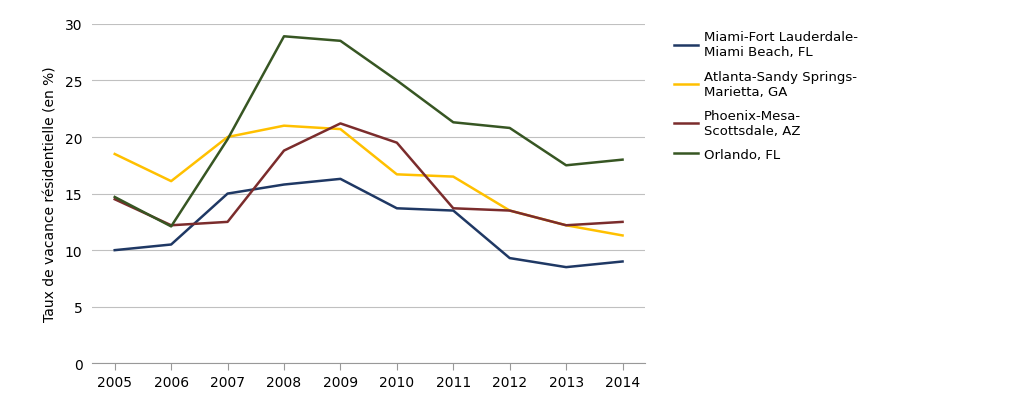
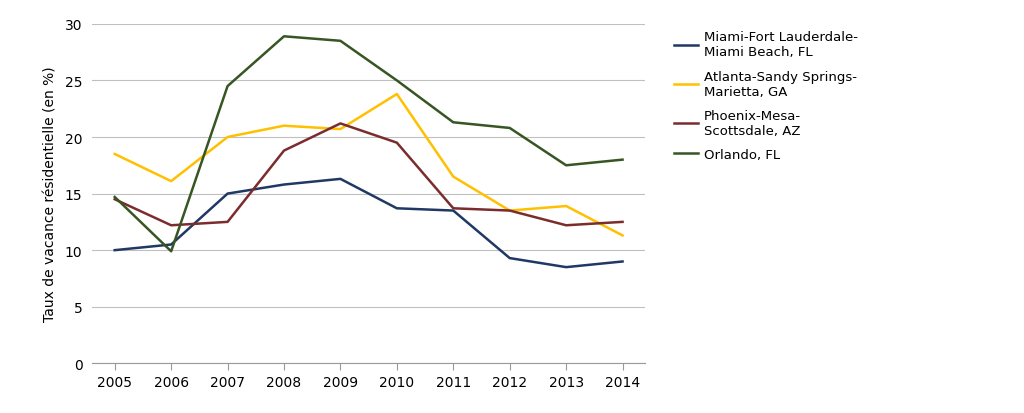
Orlando, FL/2006: 12.1 -> 9.9
Orlando, FL/2007: 19.8 -> 24.5
Atlanta-Sandy Springs- Marietta, GA/2010: 16.7 -> 23.8
Atlanta-Sandy Springs- Marietta, GA/2013: 12.2 -> 13.9
